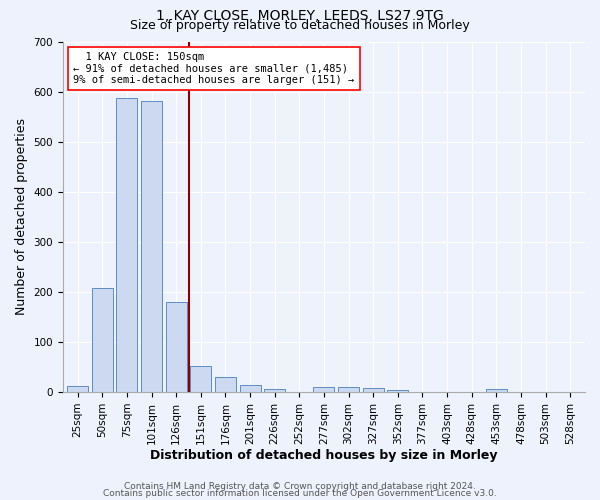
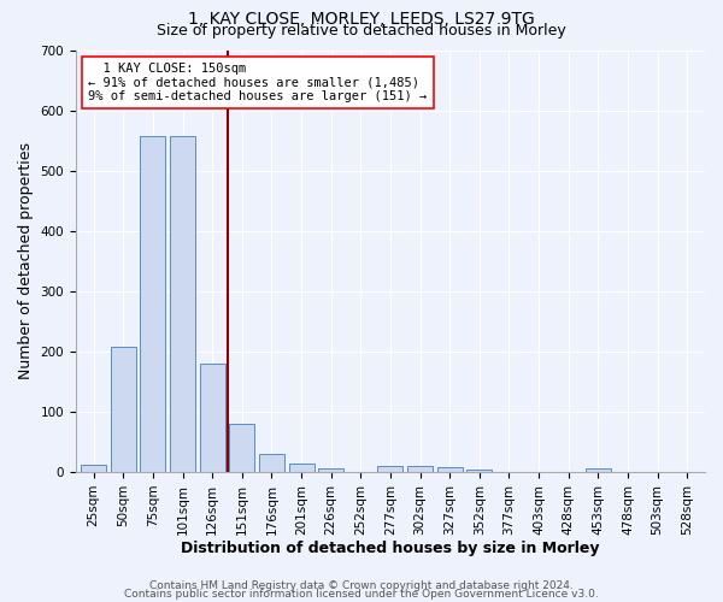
75sqm: 588 -> 557
101sqm: 582 -> 557
151sqm: 52 -> 80
